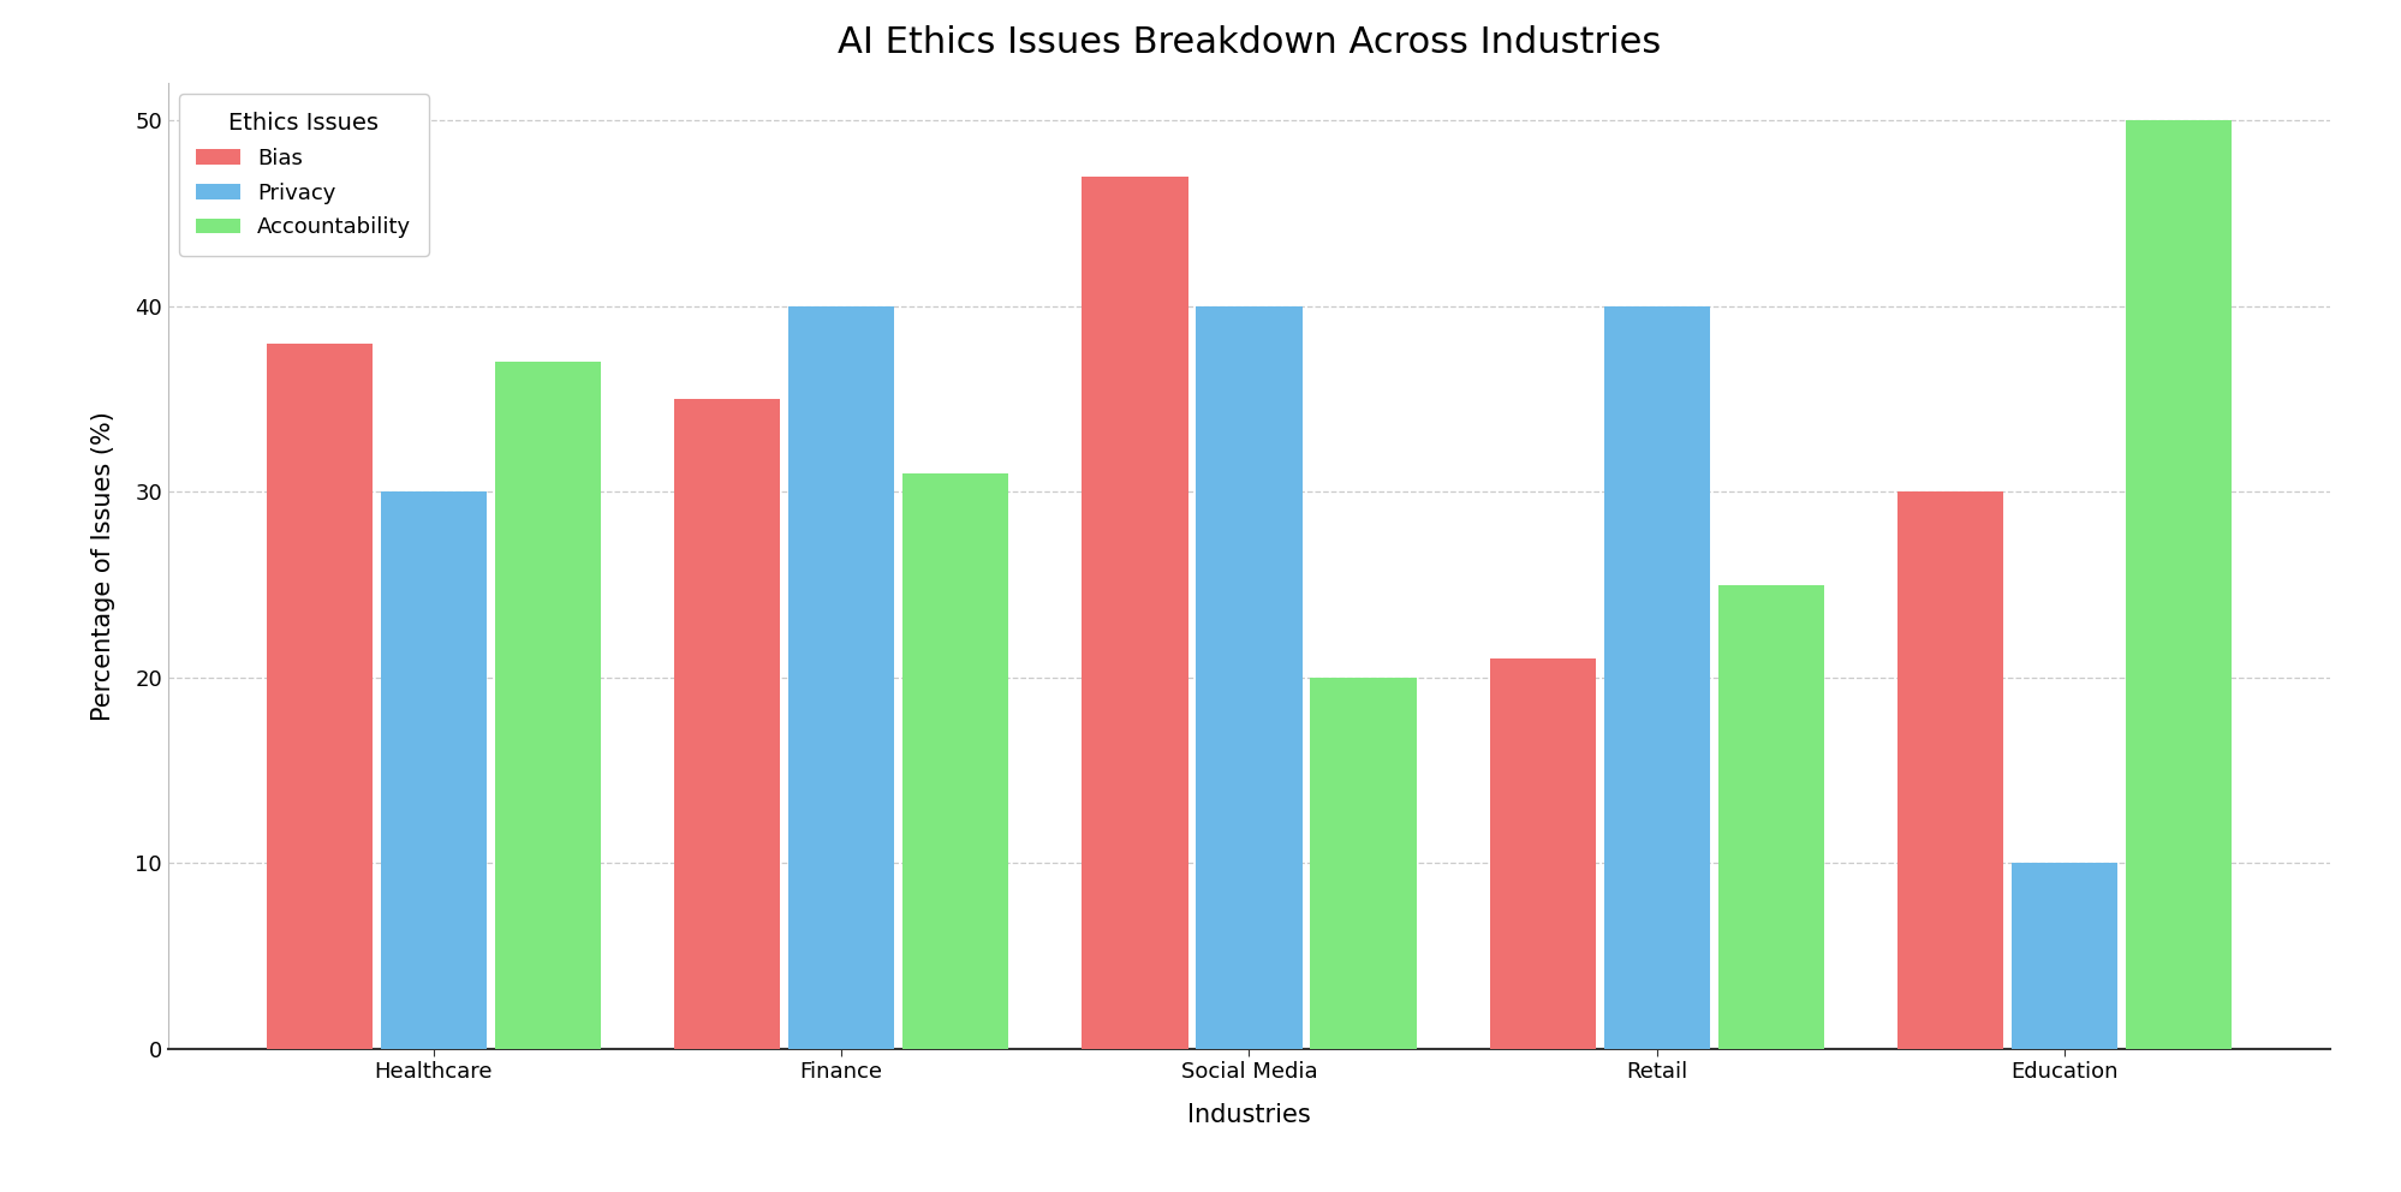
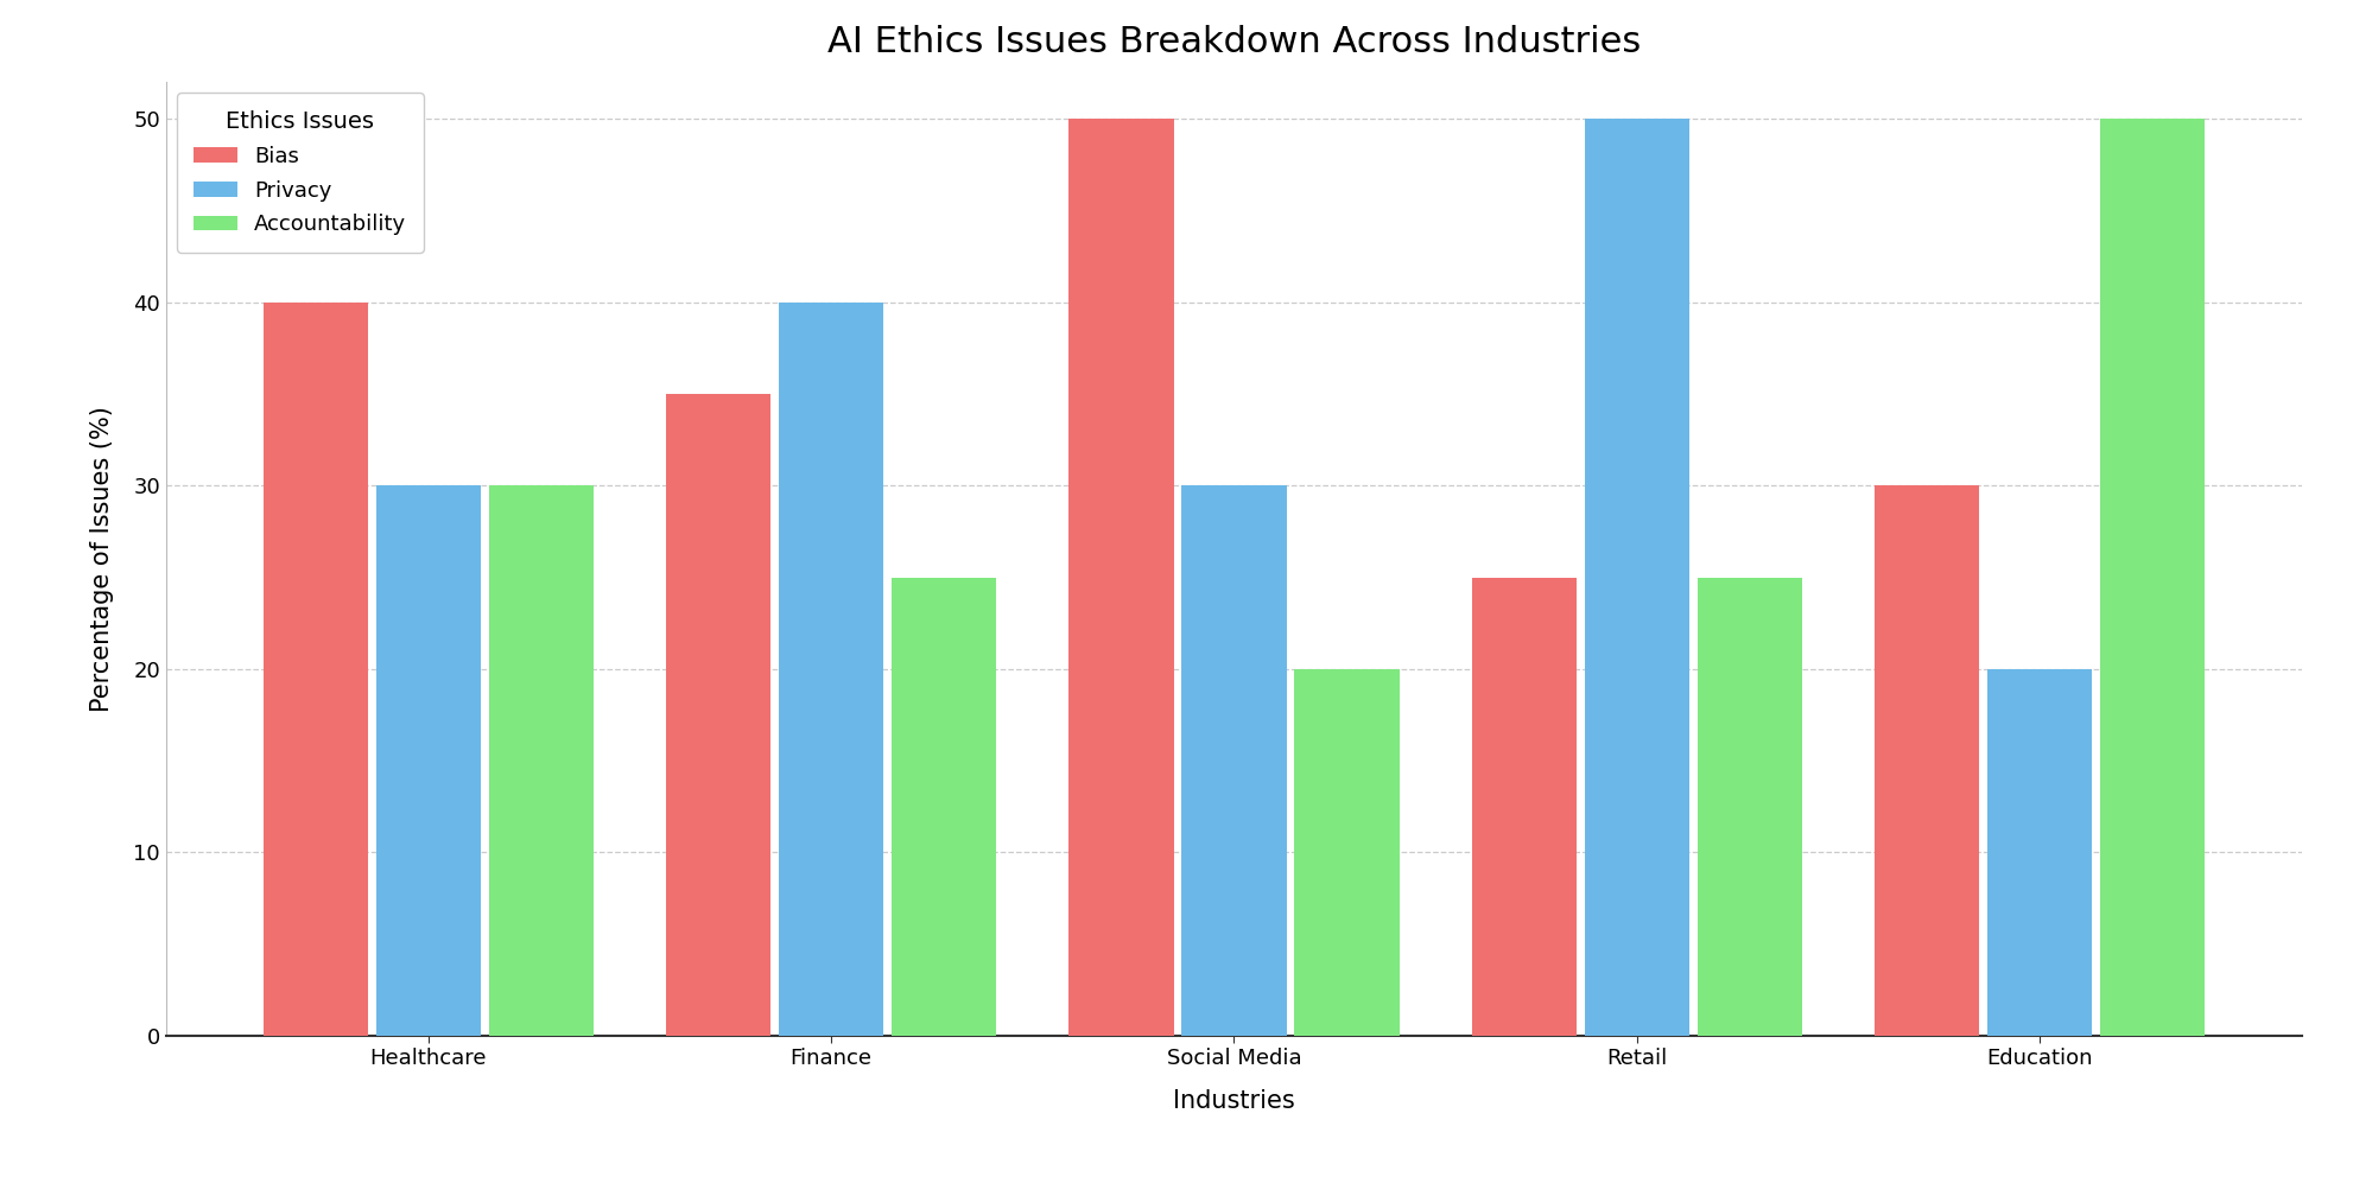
Bias/Healthcare: 38 -> 40
Accountability/Healthcare: 37 -> 30
Accountability/Finance: 31 -> 25
Bias/Social Media: 47 -> 50
Privacy/Social Media: 40 -> 30
Bias/Retail: 21 -> 25
Privacy/Retail: 40 -> 50
Privacy/Education: 10 -> 20
